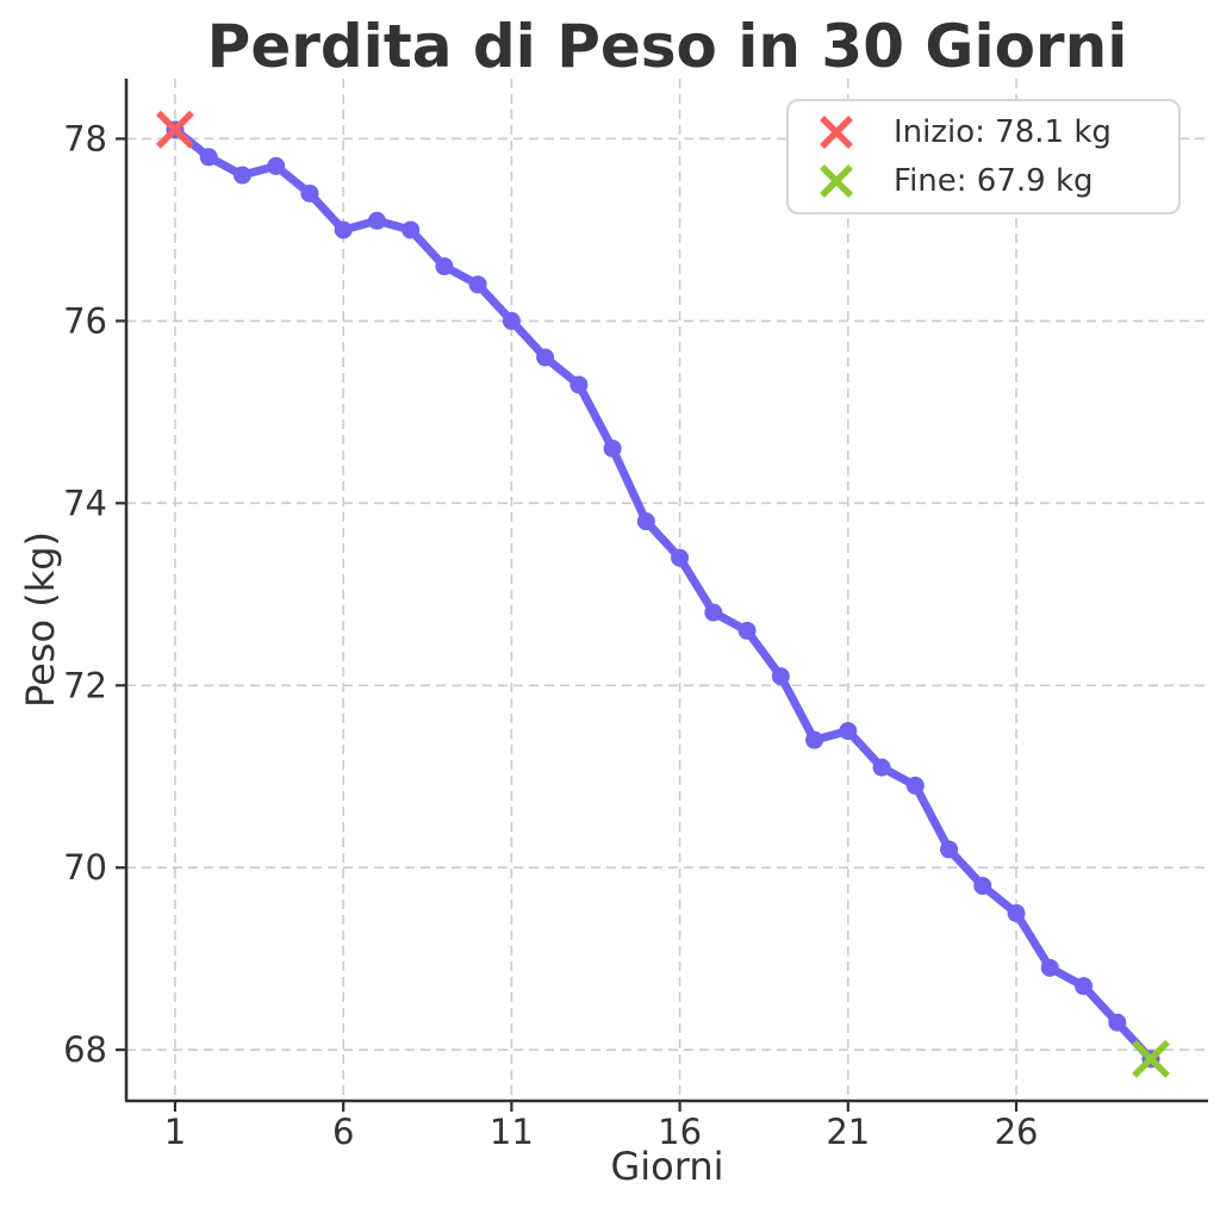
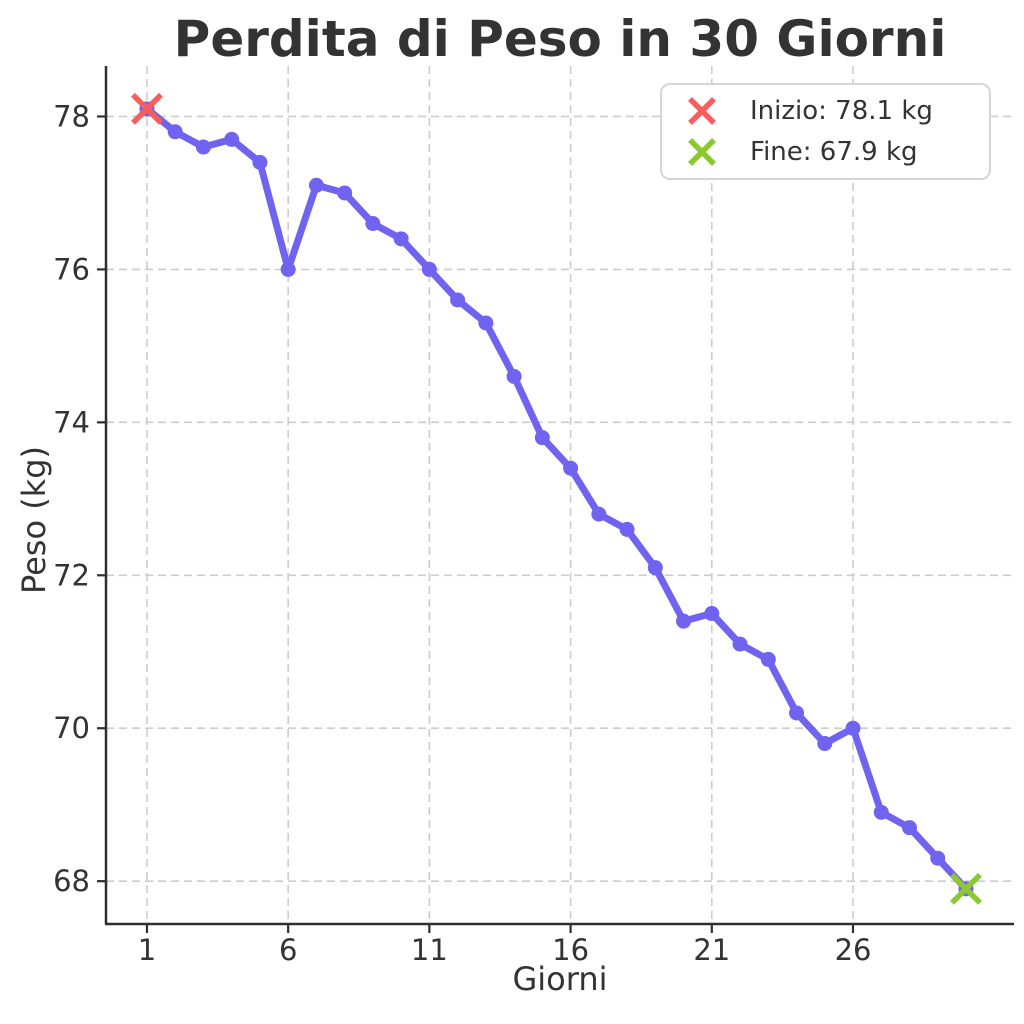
6: 77.0 -> 76.0
26: 69.5 -> 70.0
